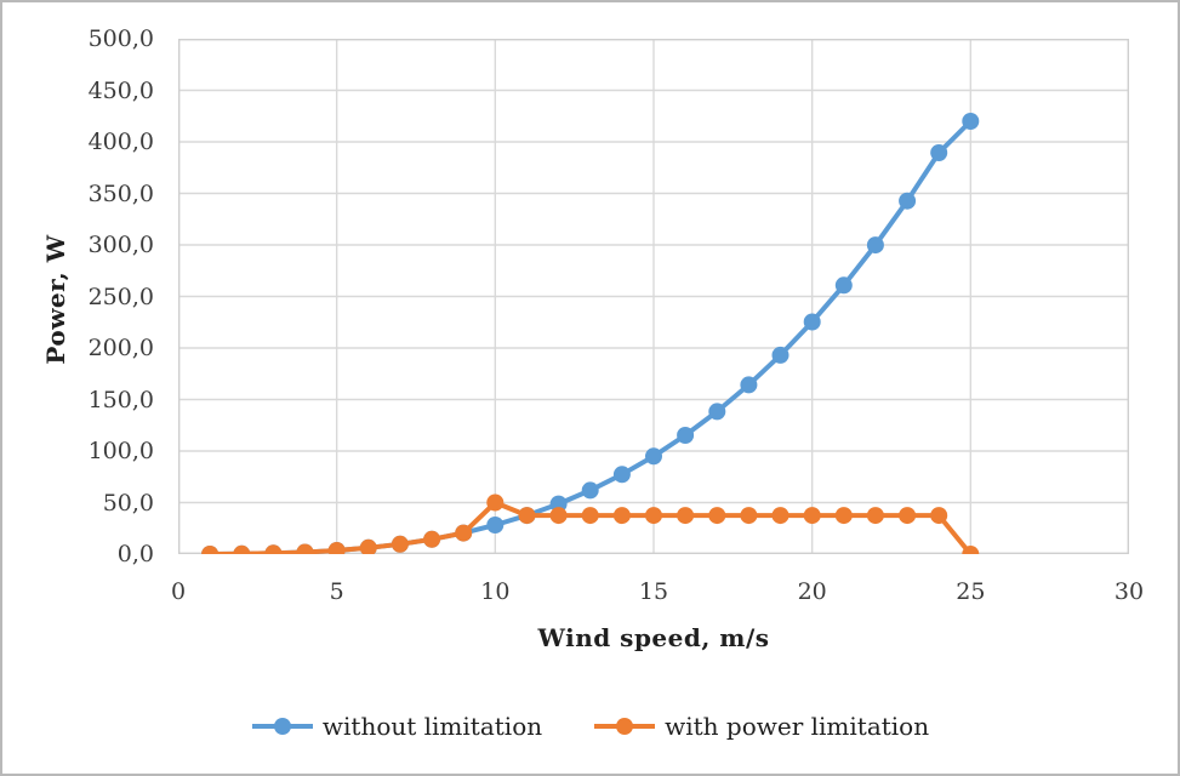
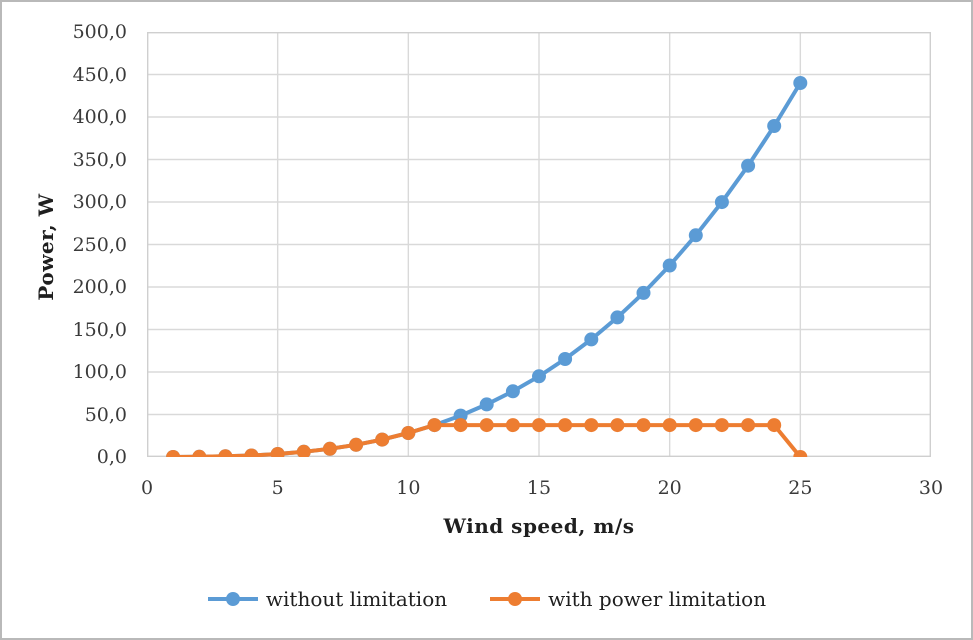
with power limitation/10: 50 -> 30
without limitation/25: 420 -> 440
